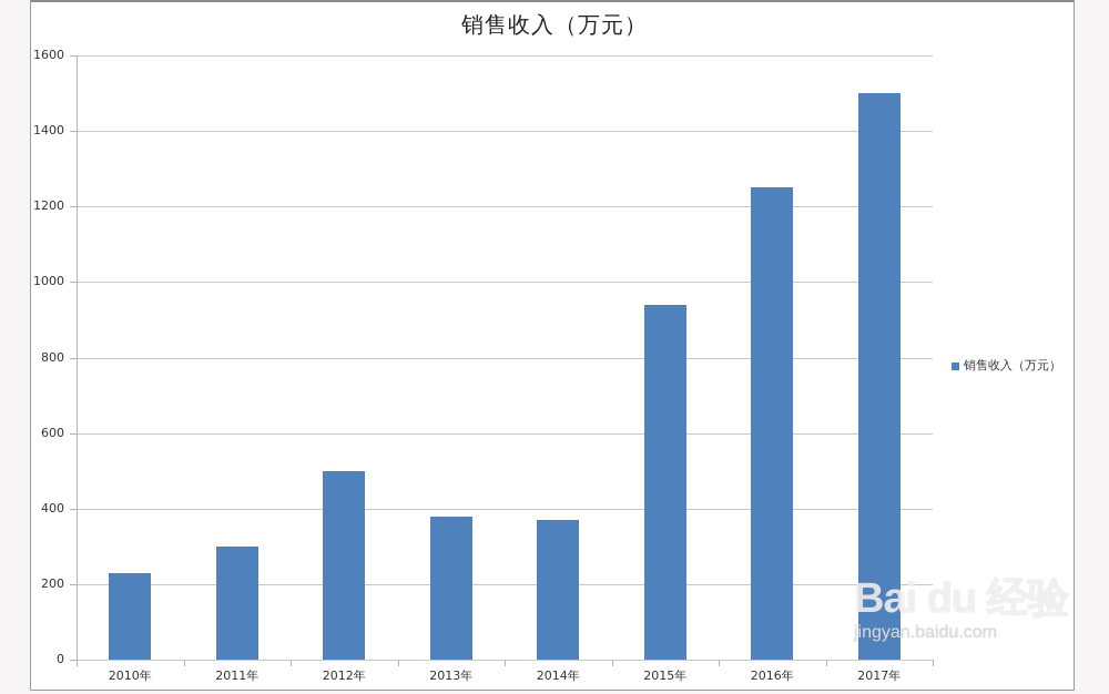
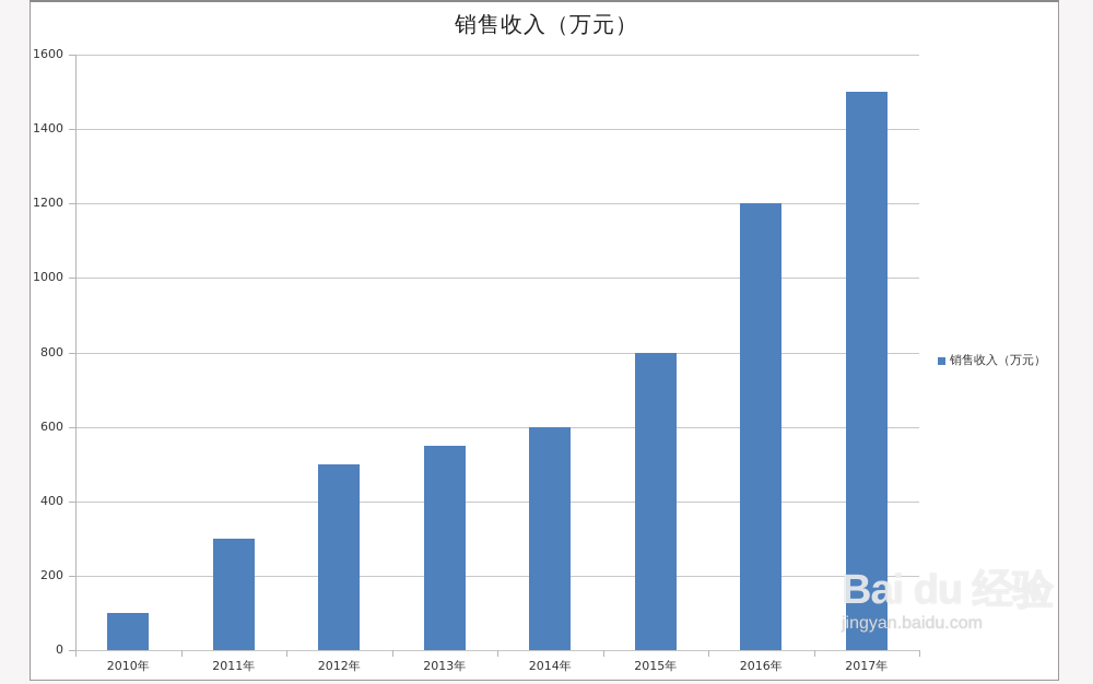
2010年: 230 -> 100
2013年: 380 -> 550
2014年: 370 -> 600
2015年: 940 -> 800
2016年: 1250 -> 1200
